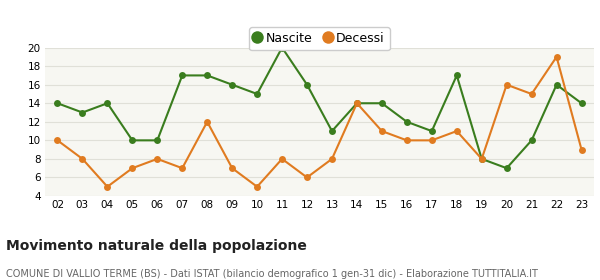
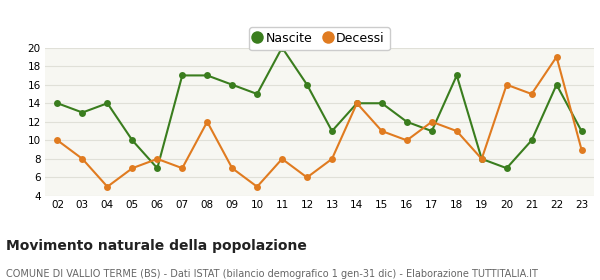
Nascite/06: 10 -> 7
Decessi/17: 10 -> 12
Nascite/23: 14 -> 11
